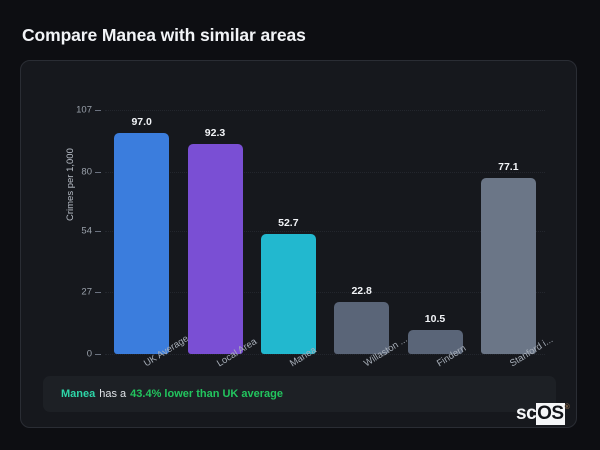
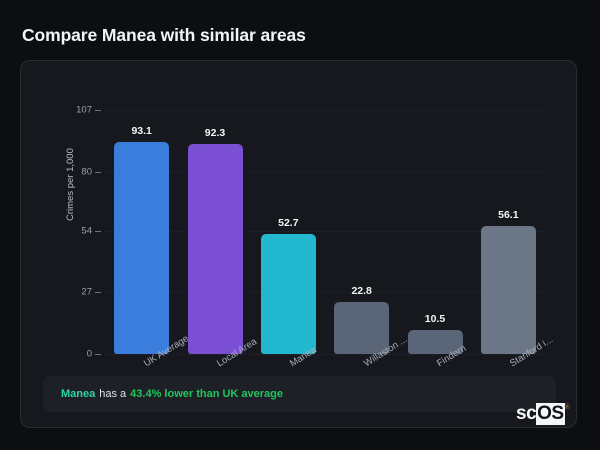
UK Average: 97.0 -> 93.1
Stanford i...: 77.1 -> 56.1
